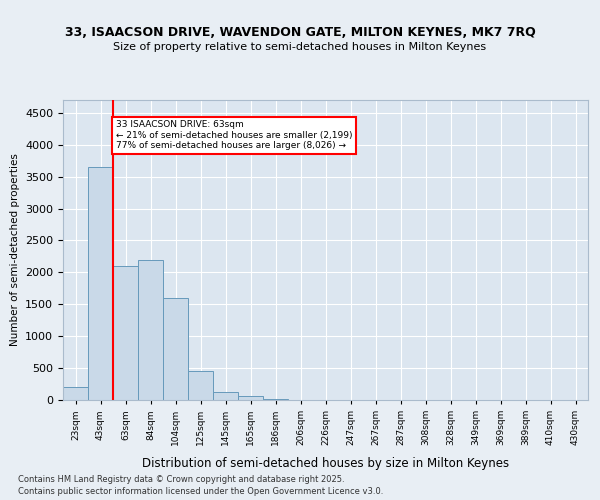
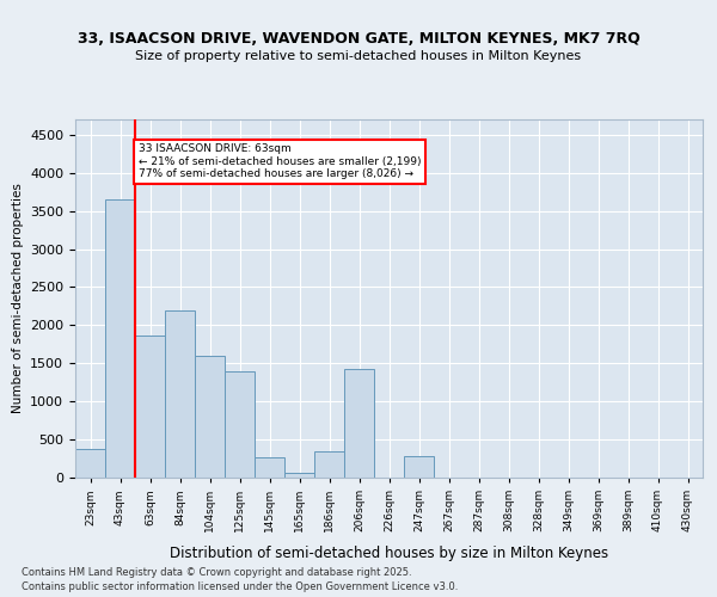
23sqm: 210 -> 380
63sqm: 2100 -> 1860
125sqm: 450 -> 1400
145sqm: 120 -> 260
186sqm: 10 -> 340
206sqm: 0 -> 1420
247sqm: 0 -> 280
